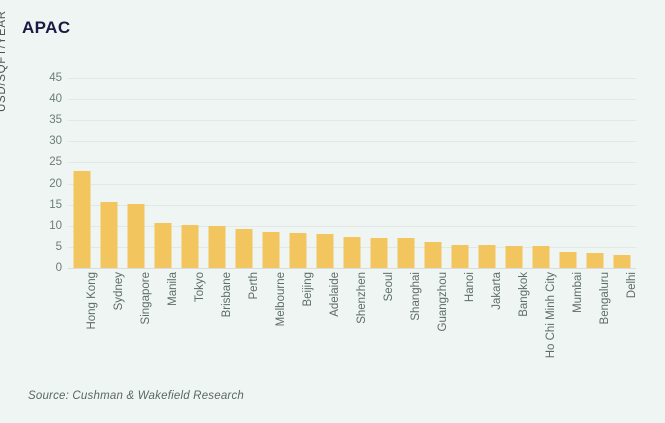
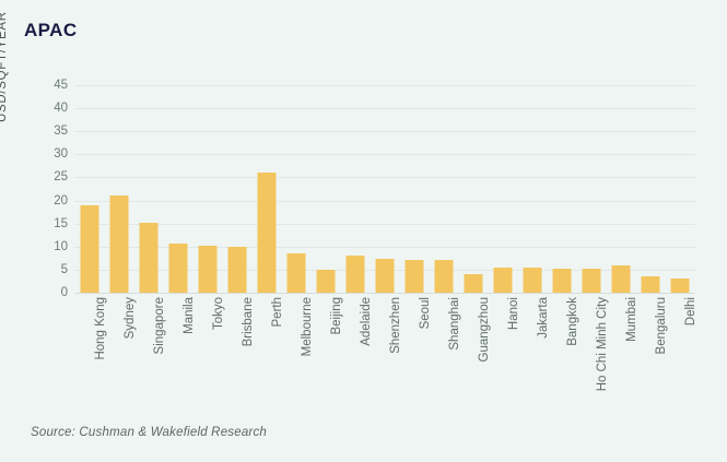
Hong Kong: 23 -> 19
Sydney: 16 -> 21
Perth: 9 -> 26
Beijing: 8 -> 5
Guangzhou: 6 -> 4
Mumbai: 4 -> 6
